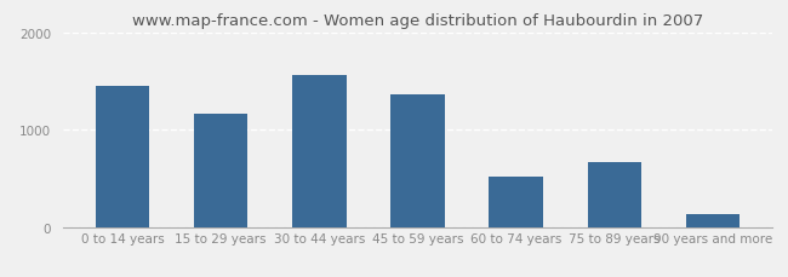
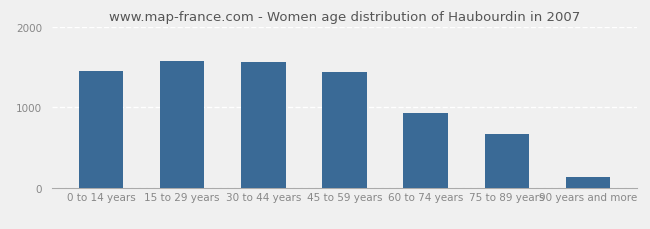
15 to 29 years: 1160 -> 1570
45 to 59 years: 1360 -> 1440
60 to 74 years: 520 -> 930
